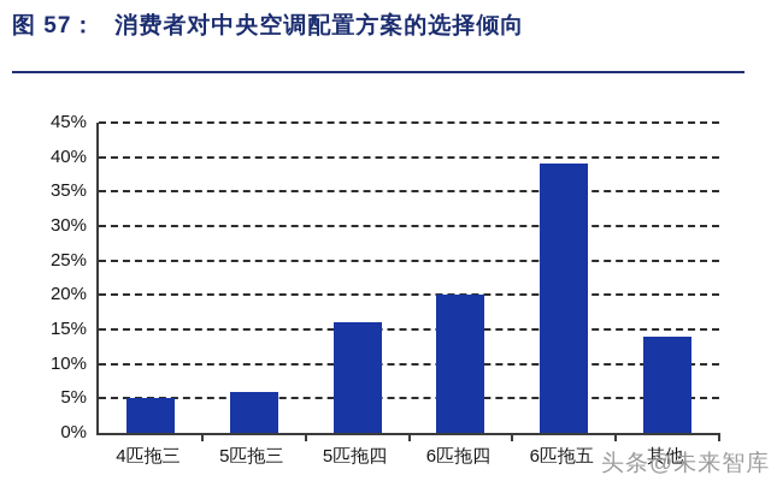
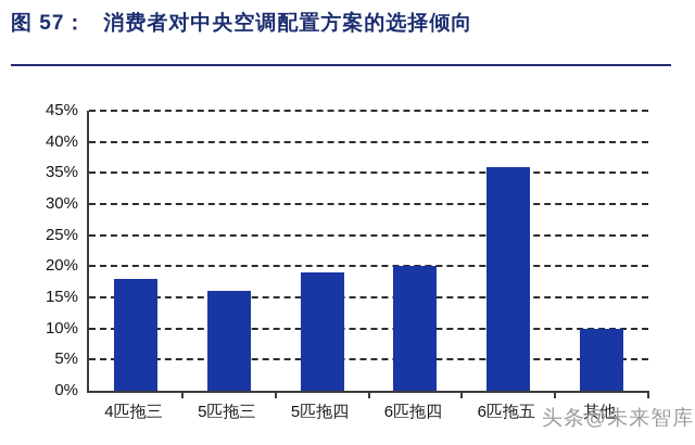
4匹拖三: 5% -> 18%
5匹拖三: 6% -> 16%
5匹拖四: 16% -> 19%
6匹拖五: 39% -> 36%
其他: 14% -> 10%
